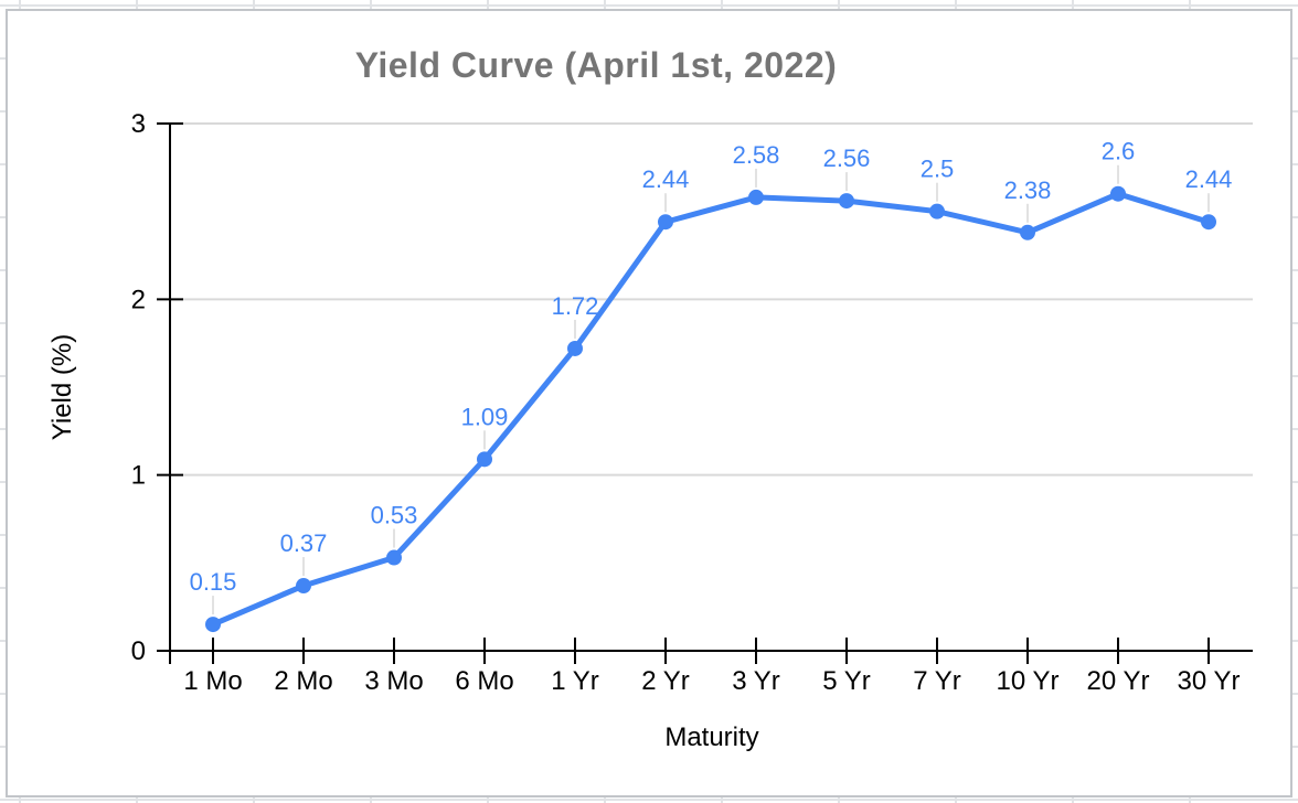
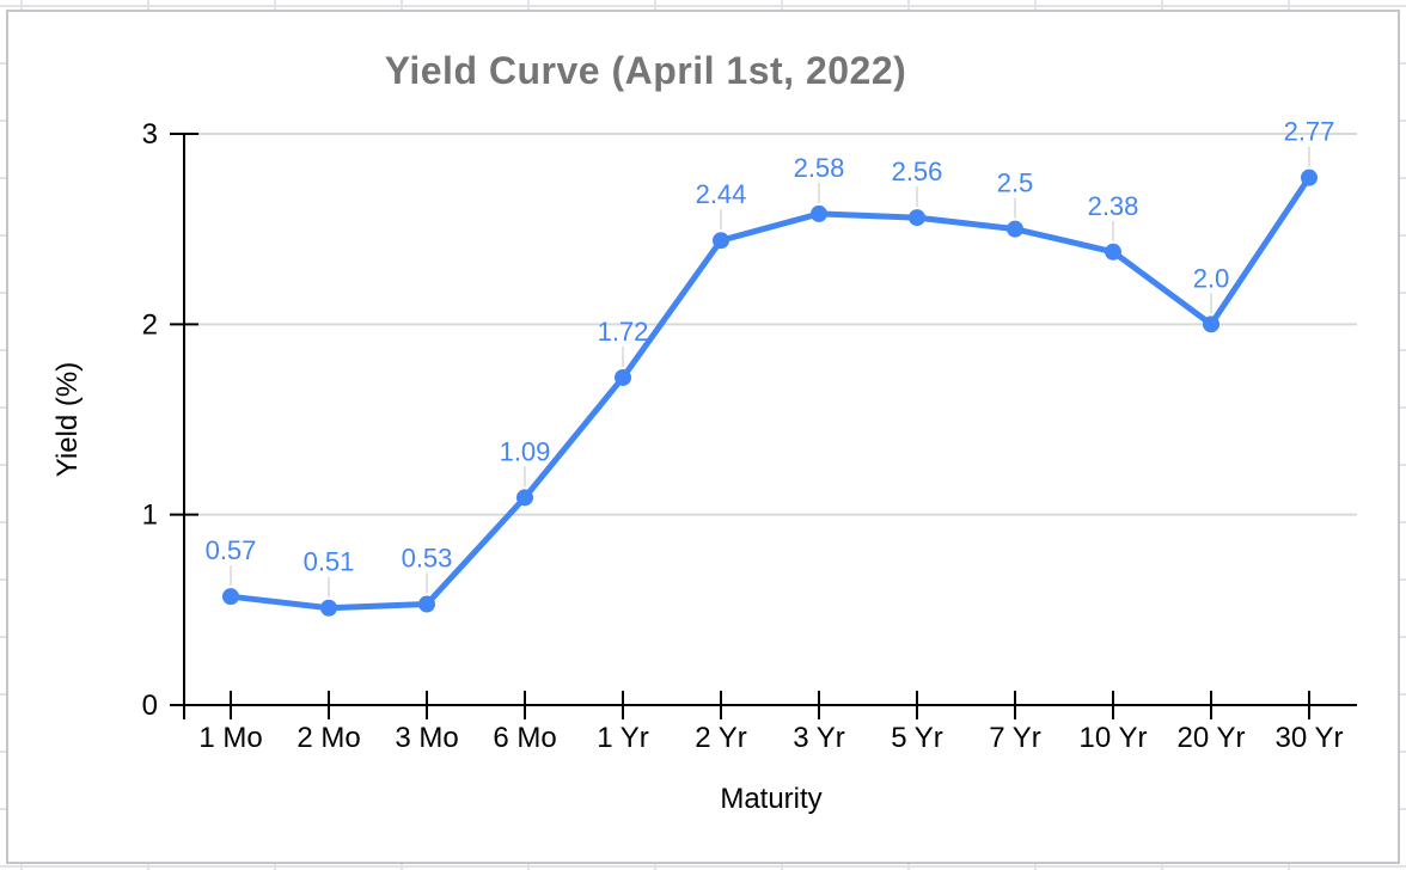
1 Mo: 0.15 -> 0.57
2 Mo: 0.37 -> 0.51
20 Yr: 2.6 -> 2.0
30 Yr: 2.44 -> 2.77
